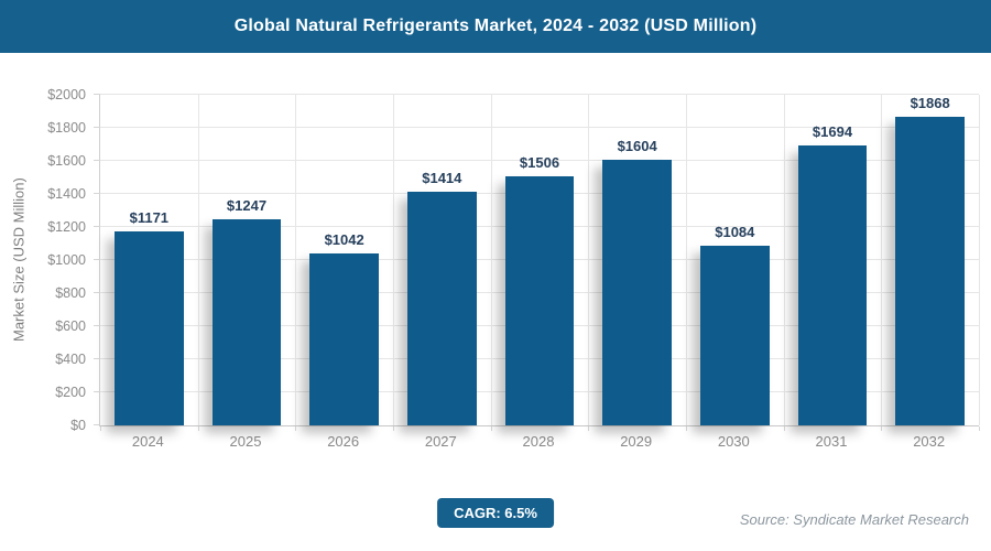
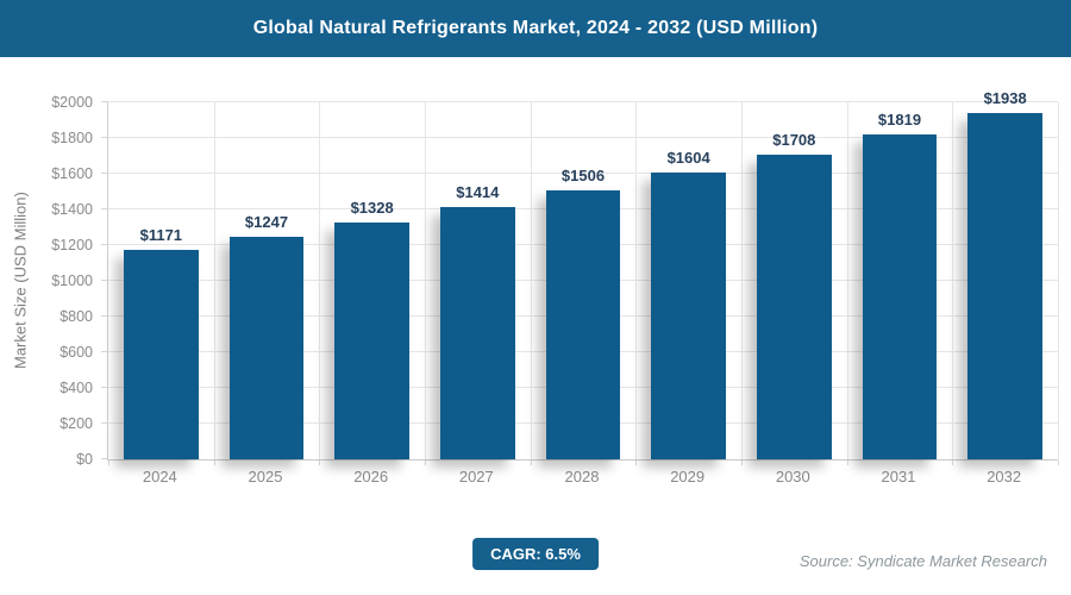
2026: $1042 -> $1328
2030: $1084 -> $1708
2031: $1694 -> $1819
2032: $1868 -> $1938
